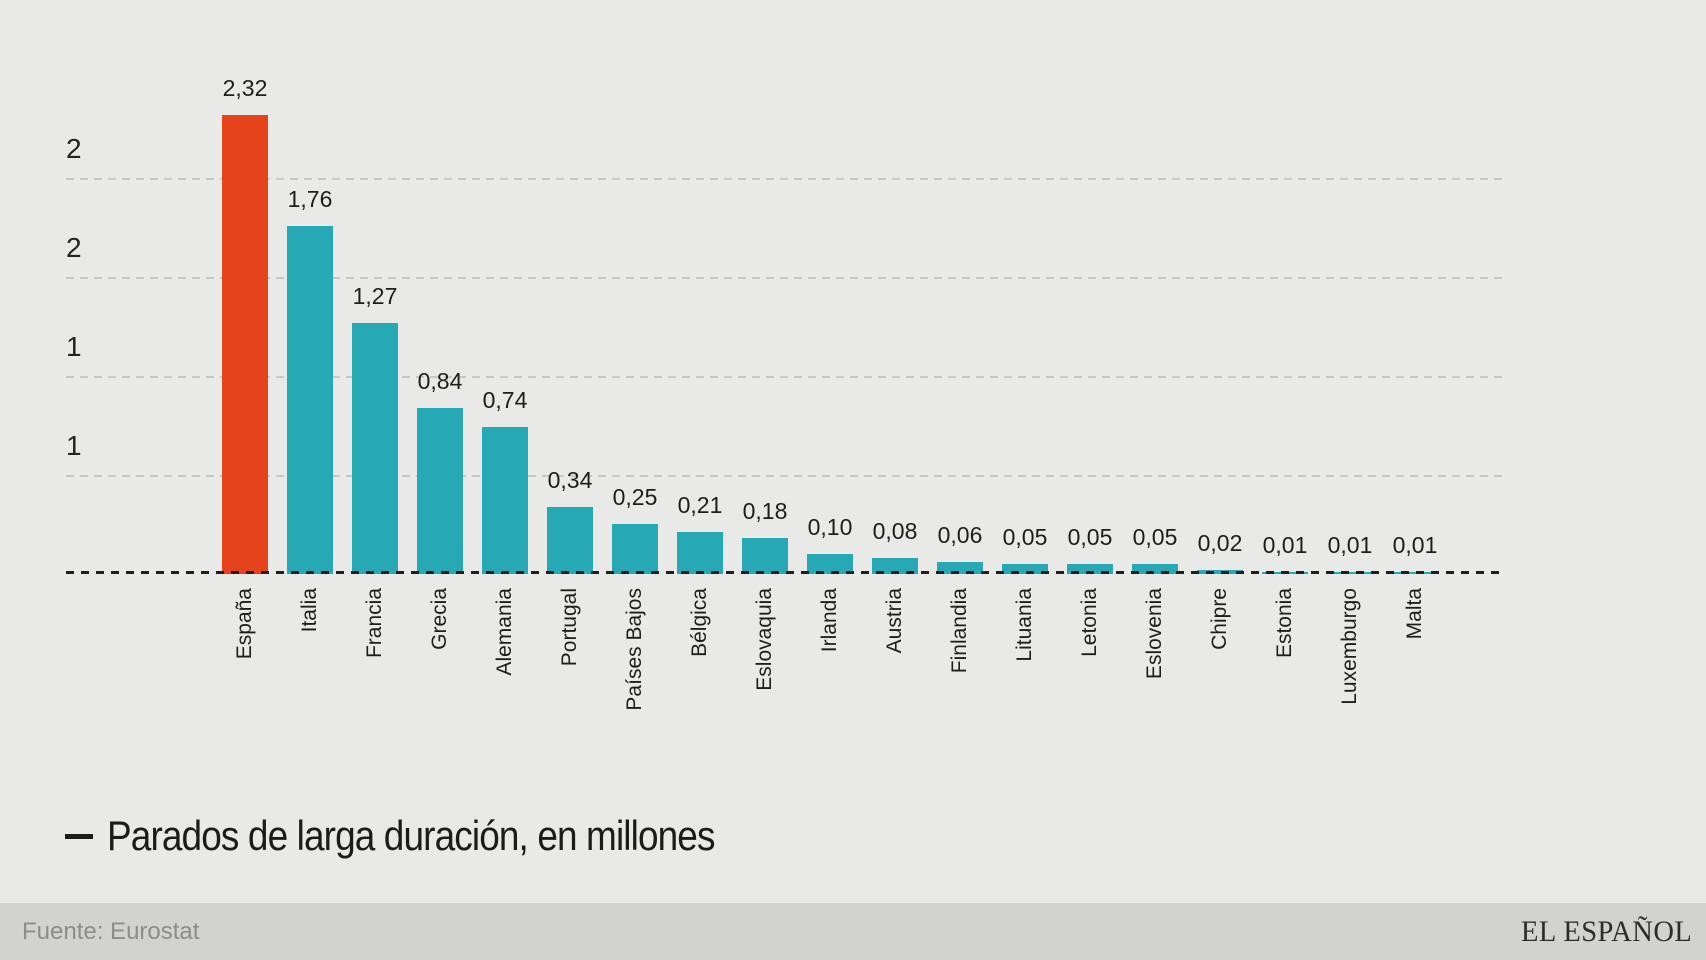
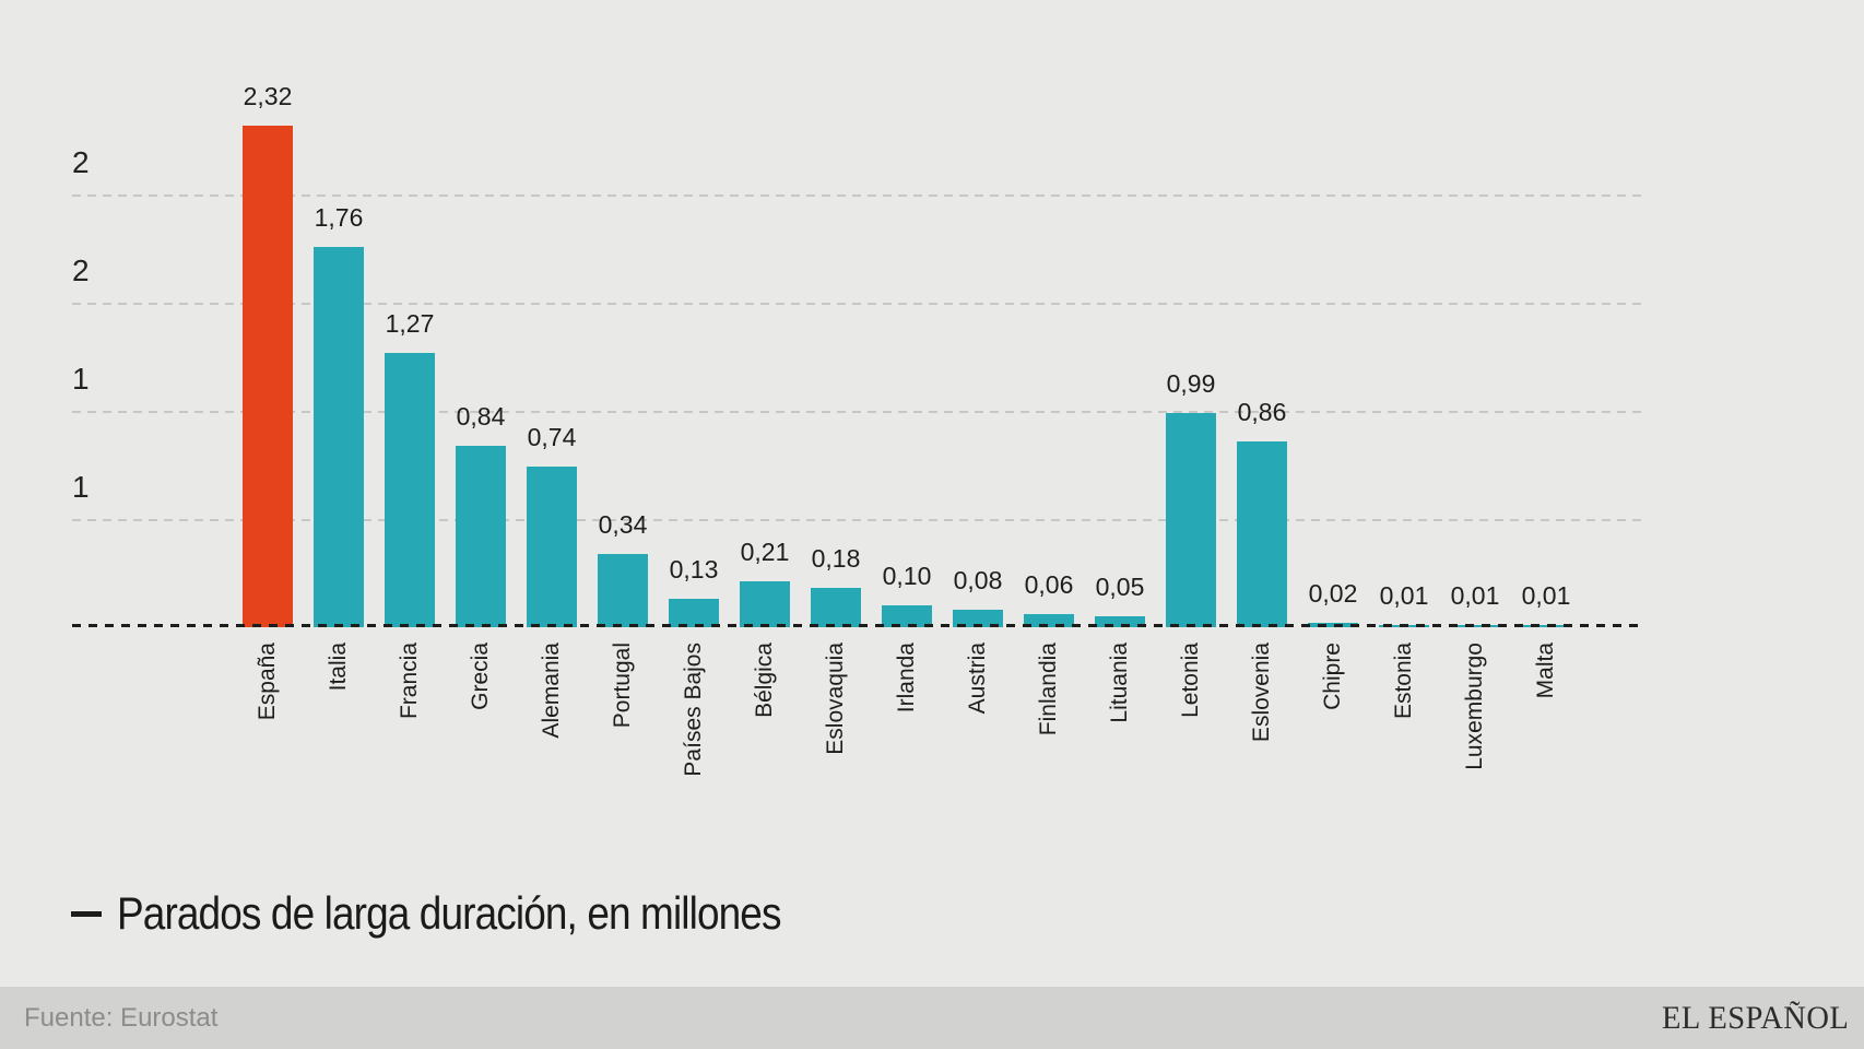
Países Bajos: 0,25 -> 0,13
Letonia: 0,05 -> 0,99
Eslovenia: 0,05 -> 0,86
